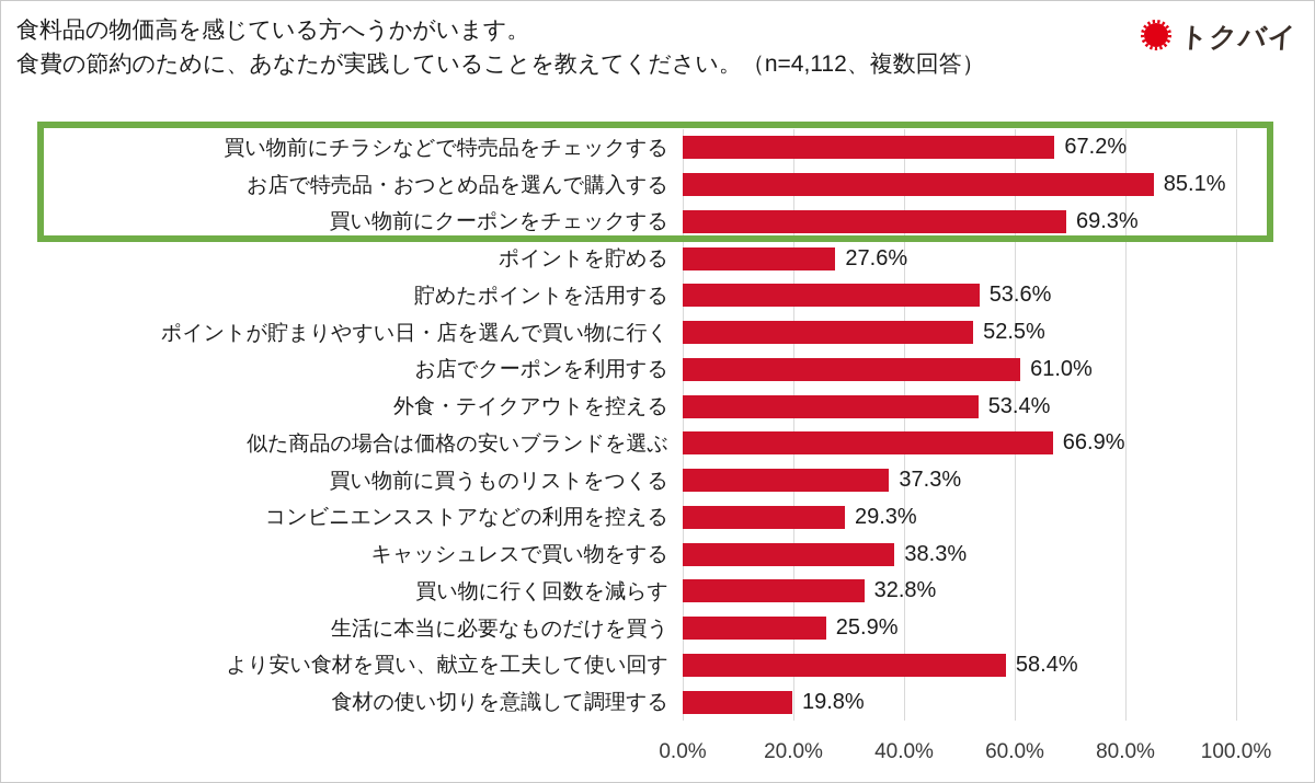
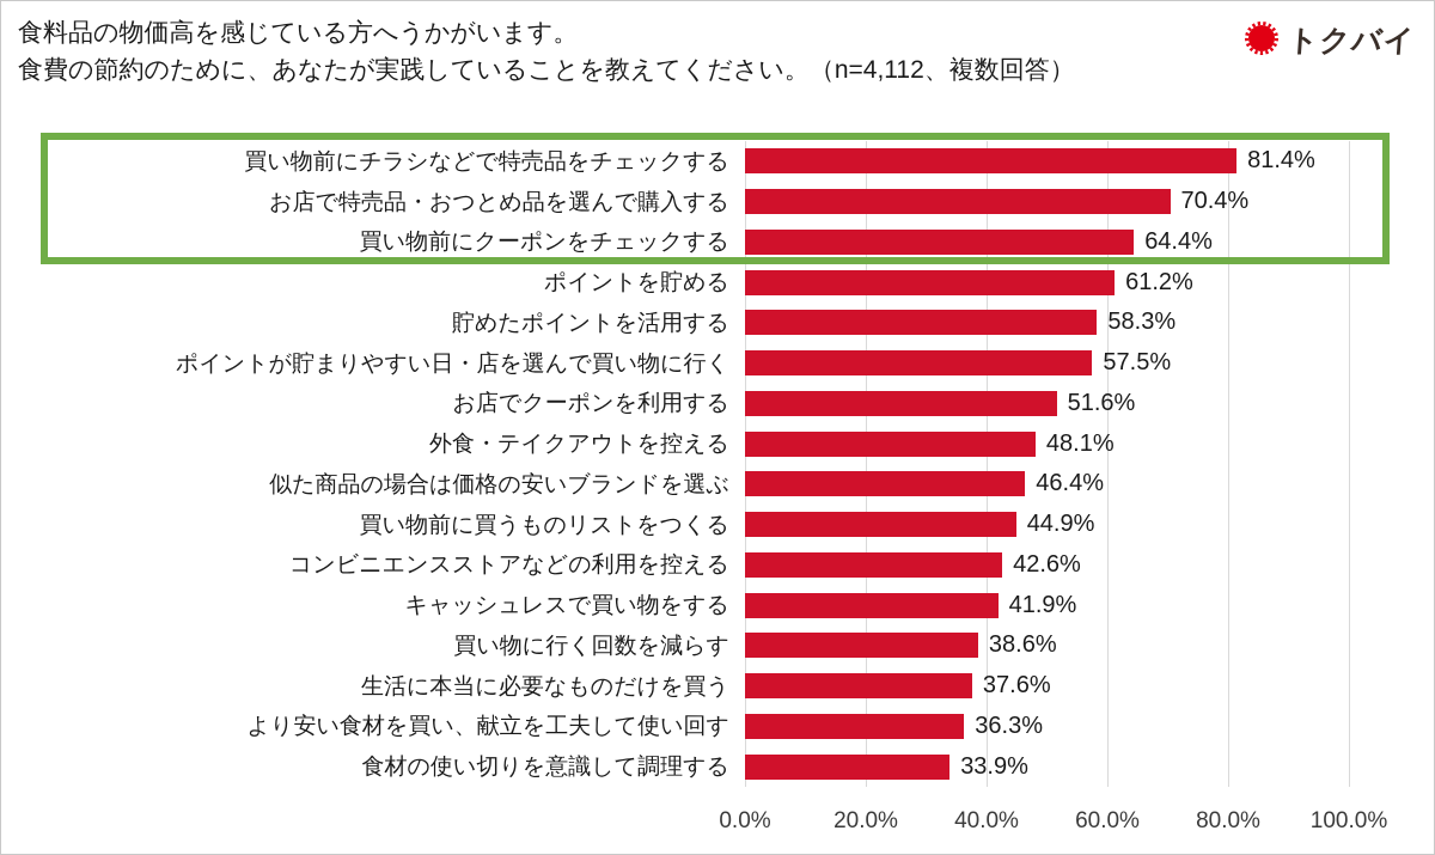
買い物前にチラシなどで特売品をチェックする: 67.2% -> 81.4%
お店で特売品・おつとめ品を選んで購入する: 85.1% -> 70.4%
買い物前にクーポンをチェックする: 69.3% -> 64.4%
ポイントを貯める: 27.6% -> 61.2%
貯めたポイントを活用する: 53.6% -> 58.3%
ポイントが貯まりやすい日・店を選んで買い物に行く: 52.5% -> 57.5%
お店でクーポンを利用する: 61.0% -> 51.6%
外食・テイクアウトを控える: 53.4% -> 48.1%
似た商品の場合は価格の安いブランドを選ぶ: 66.9% -> 46.4%
買い物前に買うものリストをつくる: 37.3% -> 44.9%
コンビニエンスストアなどの利用を控える: 29.3% -> 42.6%
キャッシュレスで買い物をする: 38.3% -> 41.9%
買い物に行く回数を減らす: 32.8% -> 38.6%
生活に本当に必要なものだけを買う: 25.9% -> 37.6%
より安い食材を買い、献立を工夫して使い回す: 58.4% -> 36.3%
食材の使い切りを意識して調理する: 19.8% -> 33.9%
